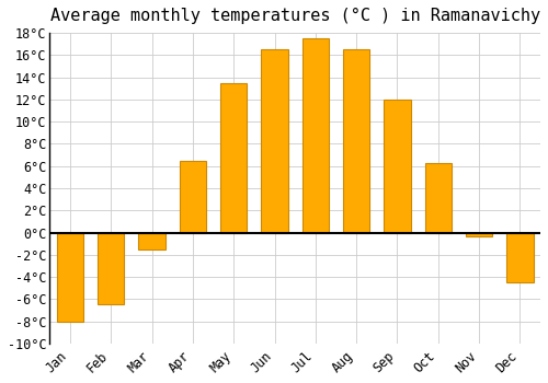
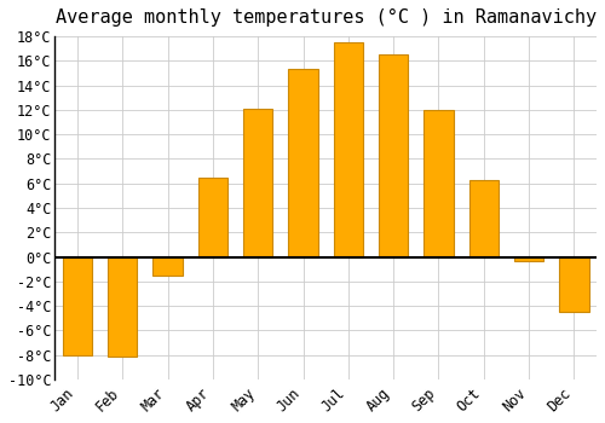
Feb: -6.5°C -> -8.1°C
May: 13.5°C -> 12.1°C
Jun: 16.5°C -> 15.3°C
